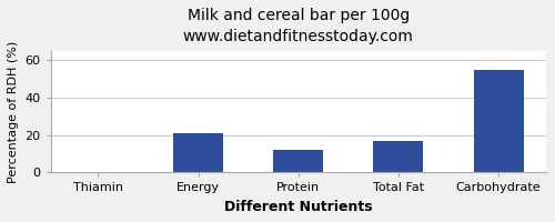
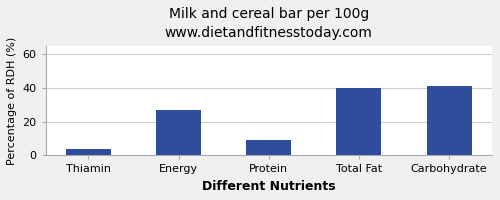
Thiamin: 0 -> 4
Energy: 21 -> 27
Protein: 12 -> 9
Total Fat: 17 -> 40
Carbohydrate: 55 -> 41
